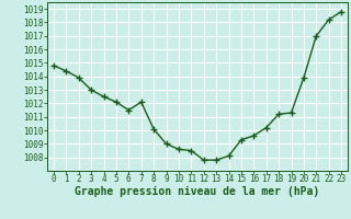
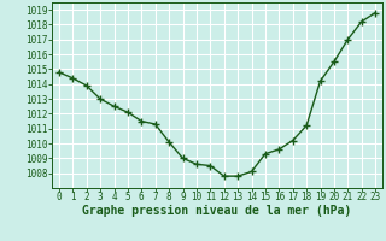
7: 1012.1 -> 1011.3
19: 1011.3 -> 1014.2
20: 1013.9 -> 1015.5
